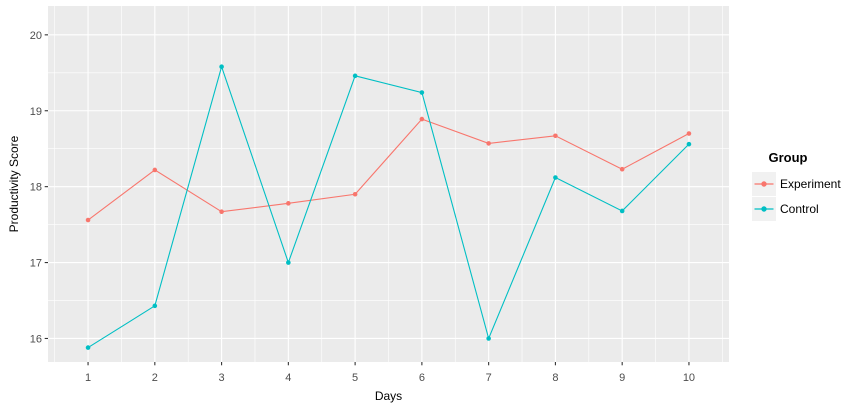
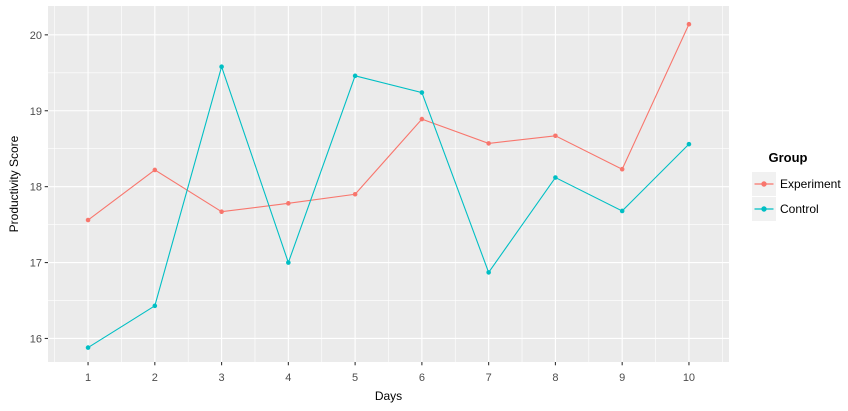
Control/7: 16.0 -> 16.9
Experiment/10: 18.7 -> 20.1
